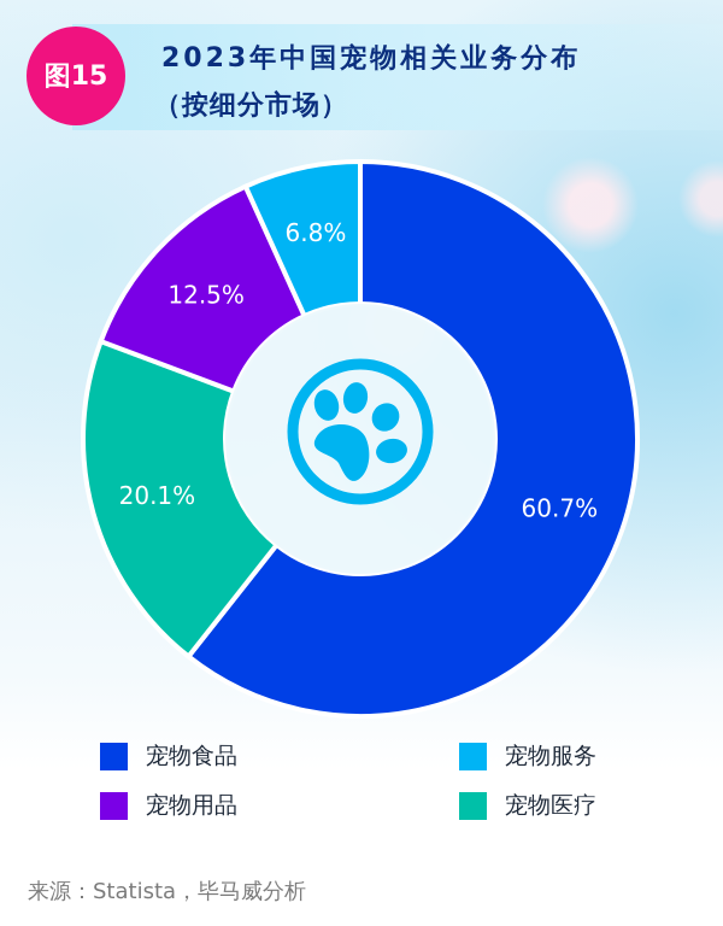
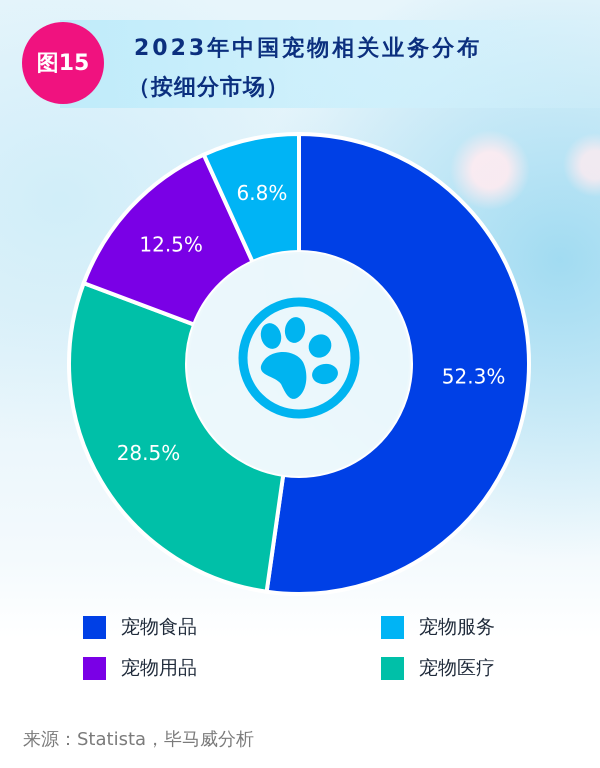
宠物食品: 60.7% -> 52.3%
宠物医疗: 20.1% -> 28.5%
